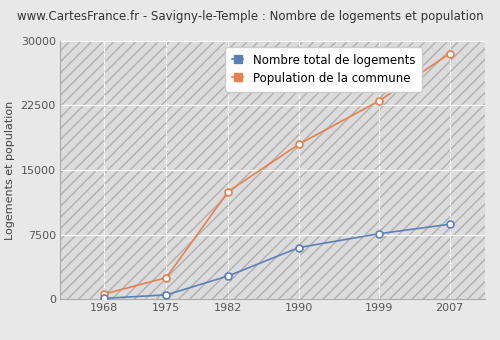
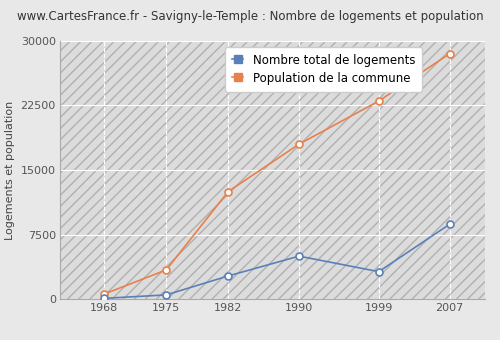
Population de la commune/1975: 2500 -> 3400
Nombre total de logements/1990: 6000 -> 5000
Nombre total de logements/1999: 7600 -> 3200
